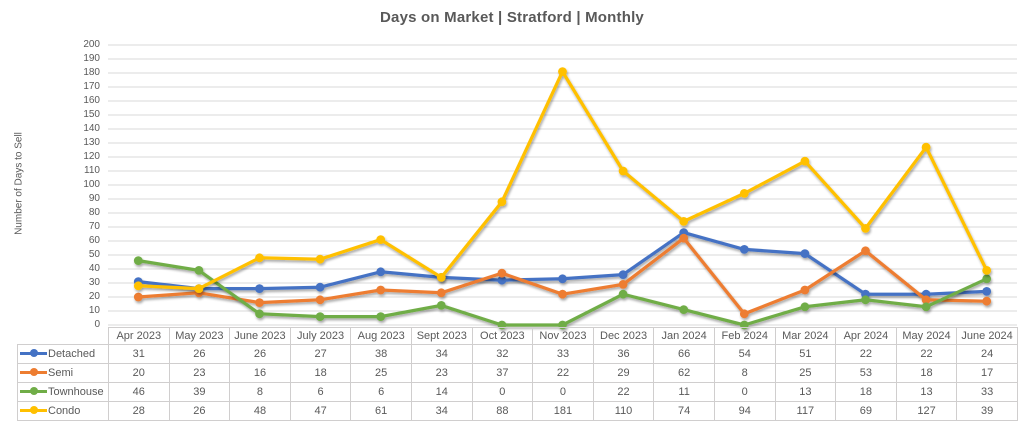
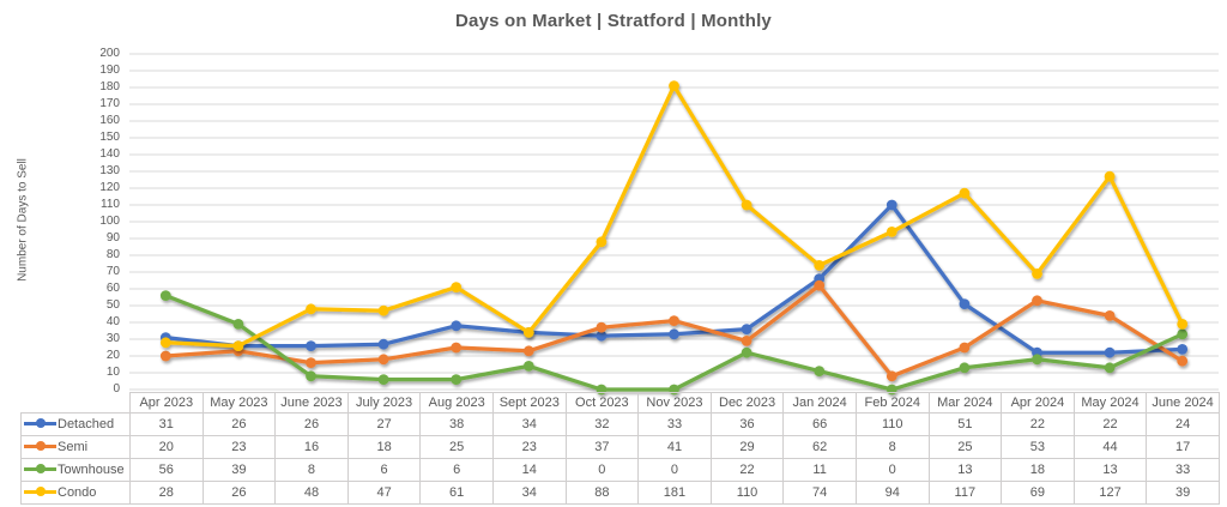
Townhouse/Apr 2023: 46 -> 56
Semi/Nov 2023: 22 -> 41
Detached/Feb 2024: 54 -> 110
Semi/May 2024: 18 -> 44
